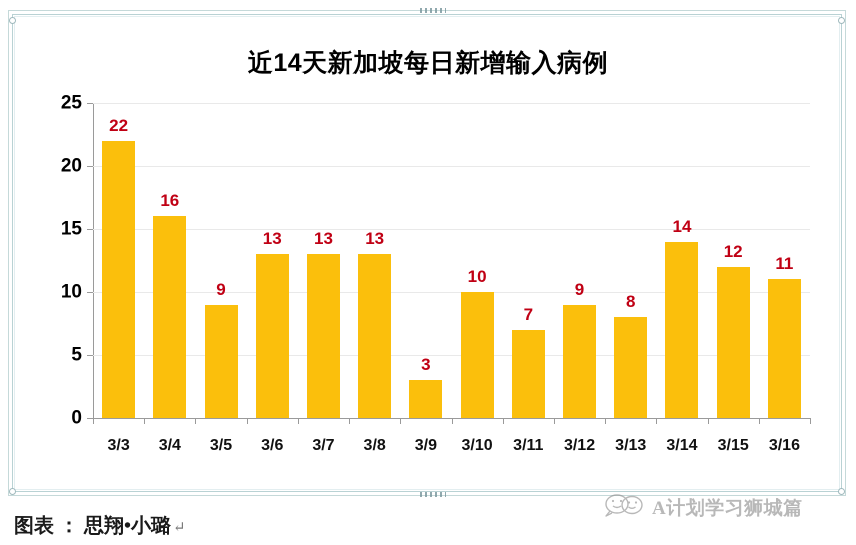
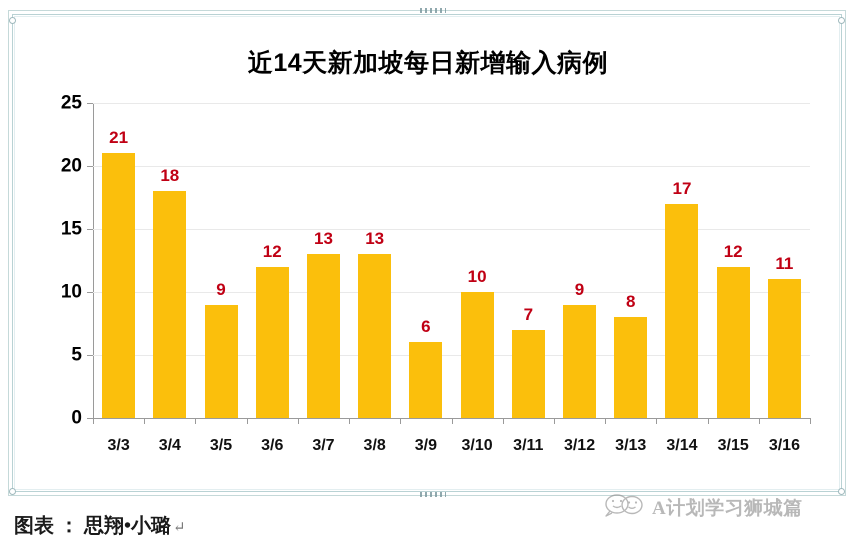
3/3: 22 -> 21
3/4: 16 -> 18
3/6: 13 -> 12
3/9: 3 -> 6
3/14: 14 -> 17
